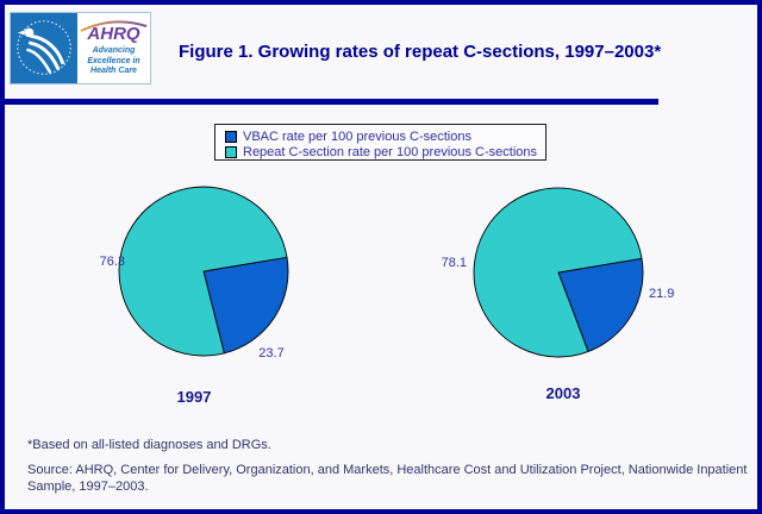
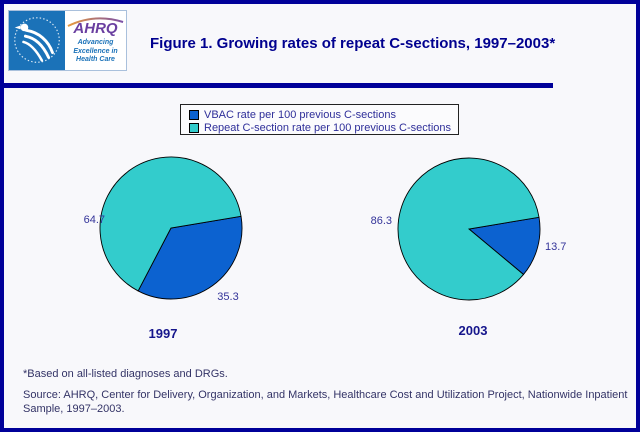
1997/VBAC rate per 100 previous C-sections: 23.7 -> 35.3
1997/Repeat C-section rate per 100 previous C-sections: 76.3 -> 64.7
2003/VBAC rate per 100 previous C-sections: 21.9 -> 13.7
2003/Repeat C-section rate per 100 previous C-sections: 78.1 -> 86.3
